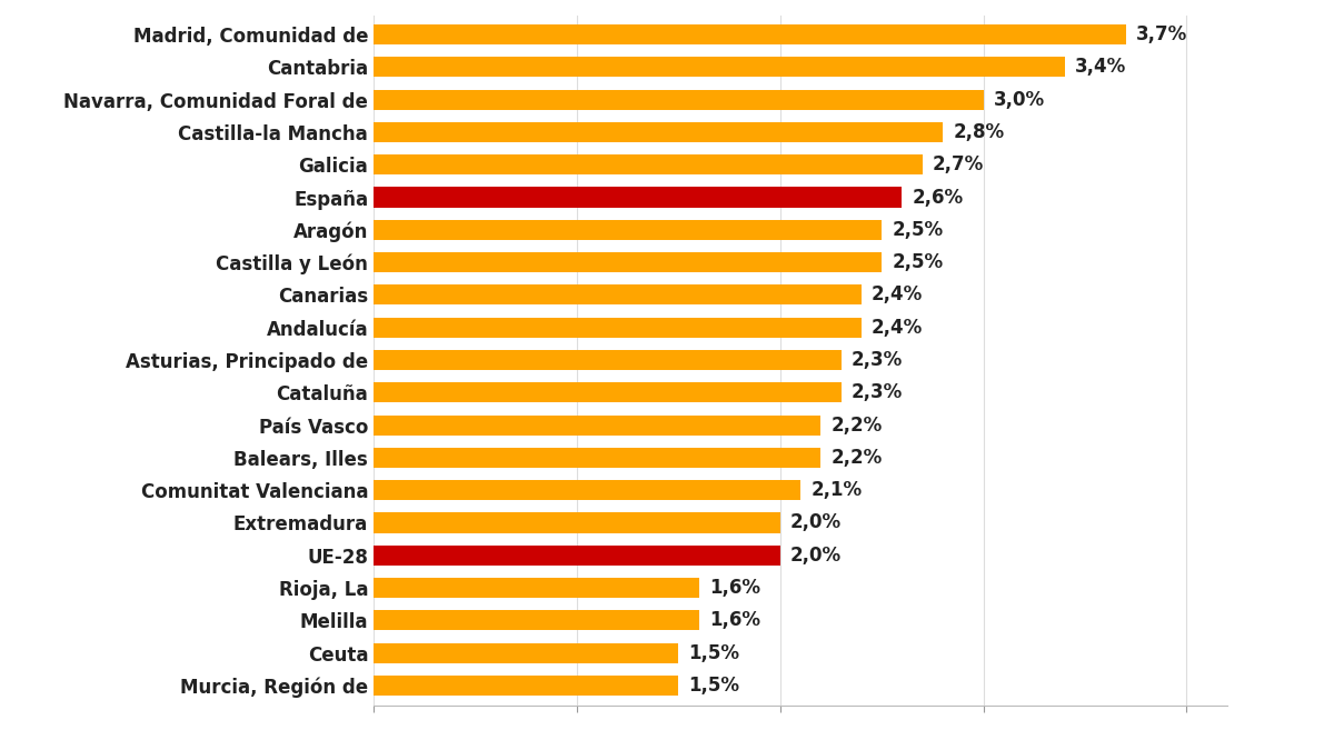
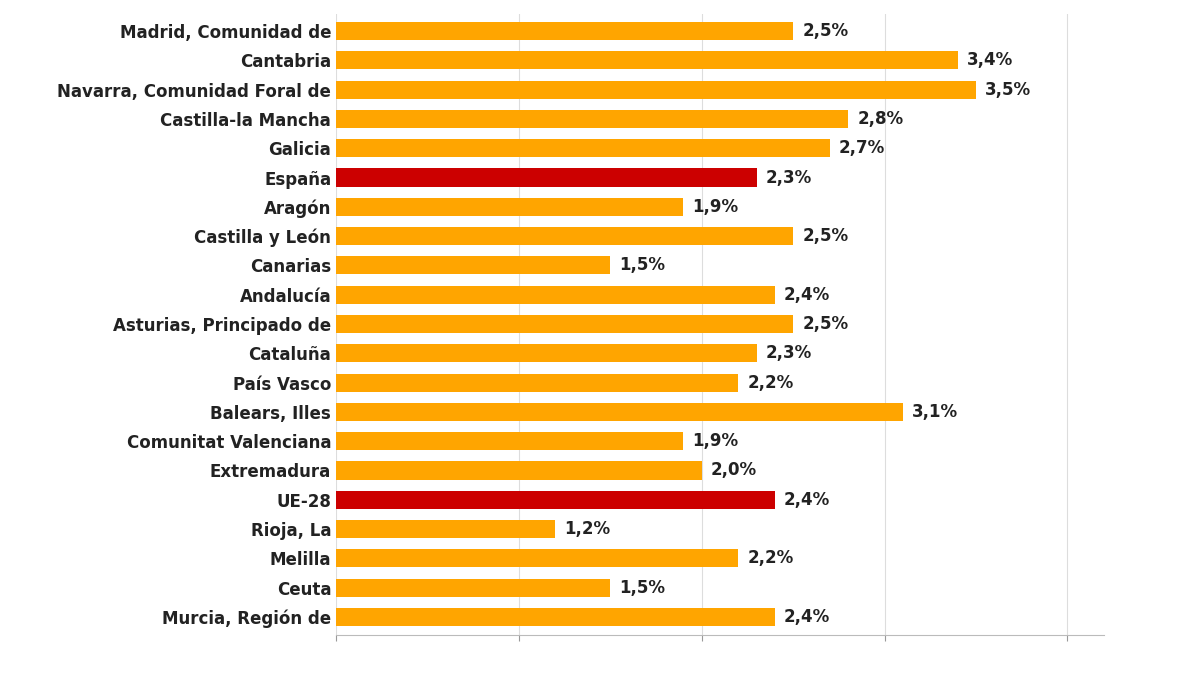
Madrid, Comunidad de: 3,7% -> 2,5%
Navarra, Comunidad Foral de: 3,0% -> 3,5%
España: 2,6% -> 2,3%
Aragón: 2,5% -> 1,9%
Canarias: 2,4% -> 1,5%
Asturias, Principado de: 2,3% -> 2,5%
Balears, Illes: 2,2% -> 3,1%
Comunitat Valenciana: 2,1% -> 1,9%
UE-28: 2,0% -> 2,4%
Rioja, La: 1,6% -> 1,2%
Melilla: 1,6% -> 2,2%
Murcia, Región de: 1,5% -> 2,4%
